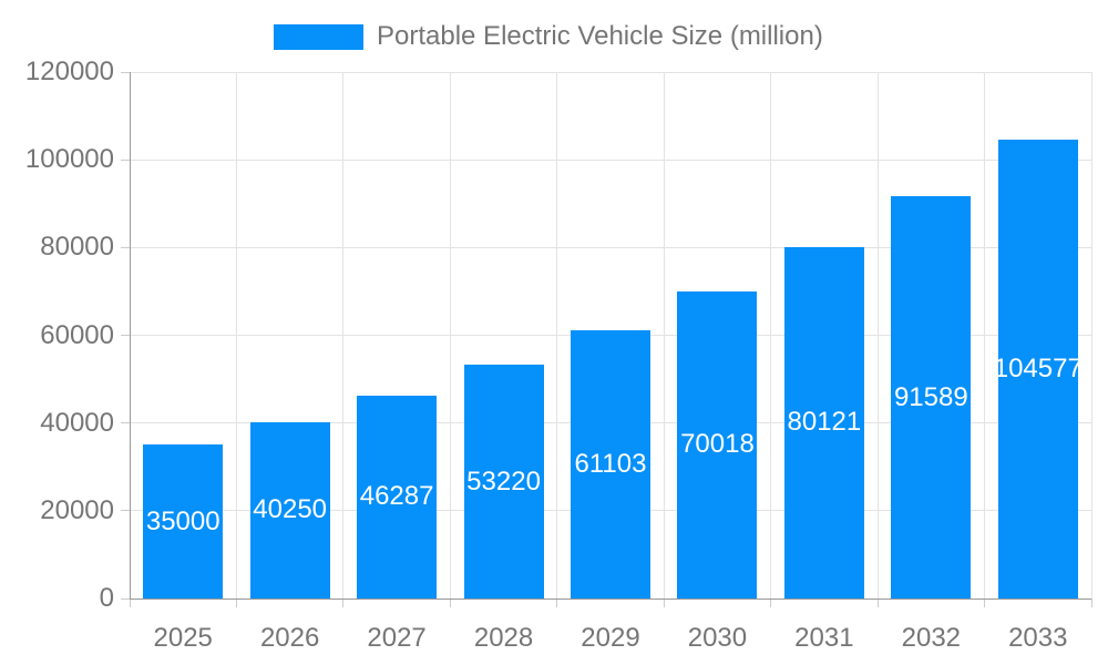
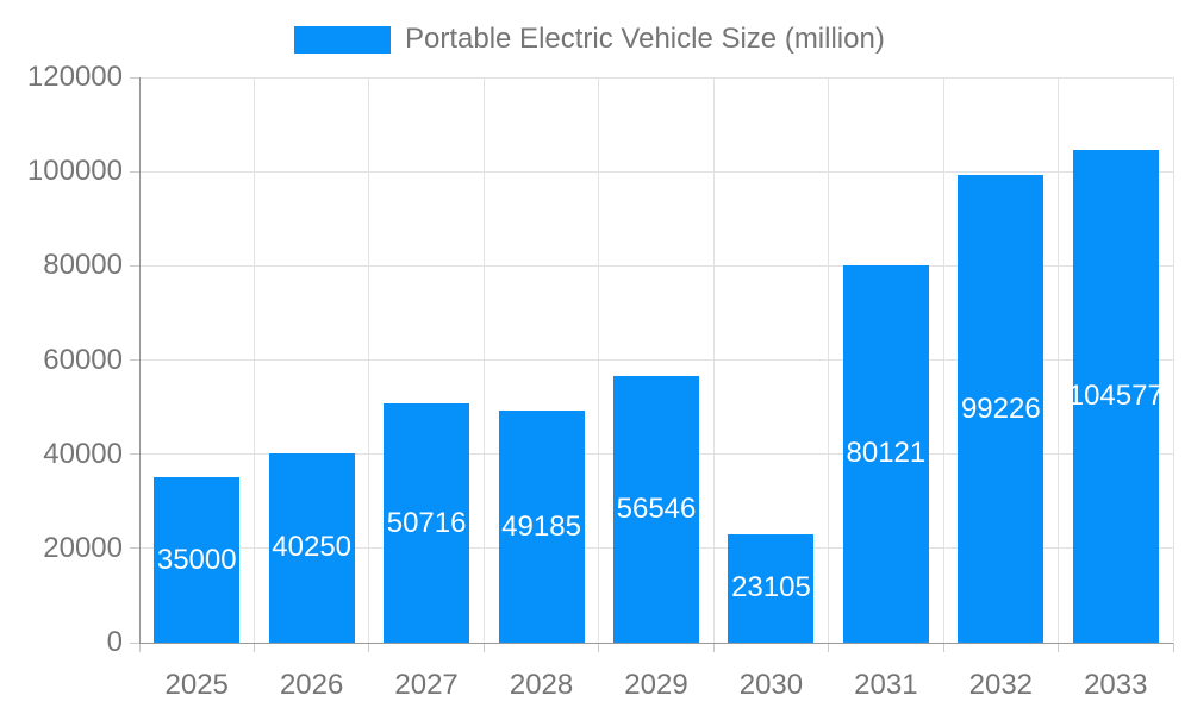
2027: 46287 -> 50716
2028: 53220 -> 49185
2029: 61103 -> 56546
2030: 70018 -> 23105
2032: 91589 -> 99226
